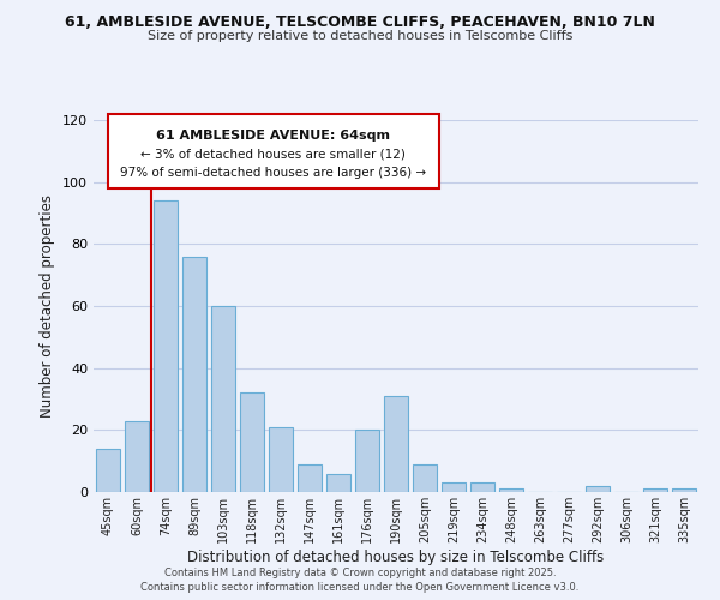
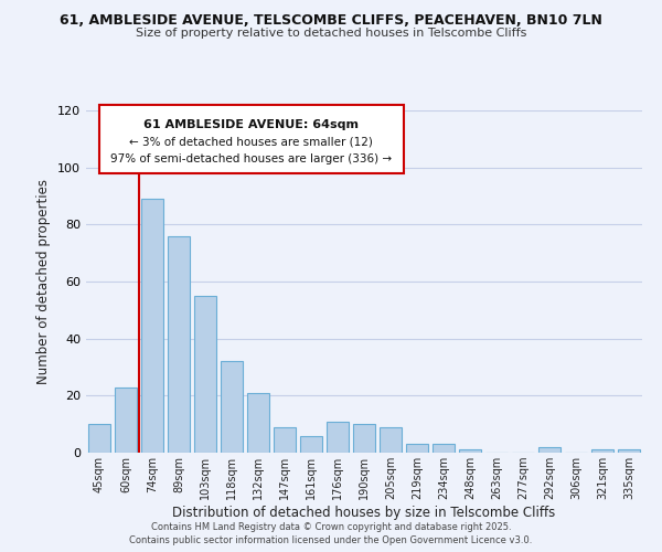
45sqm: 14 -> 10
74sqm: 94 -> 89
103sqm: 60 -> 55
176sqm: 20 -> 11
190sqm: 31 -> 10
